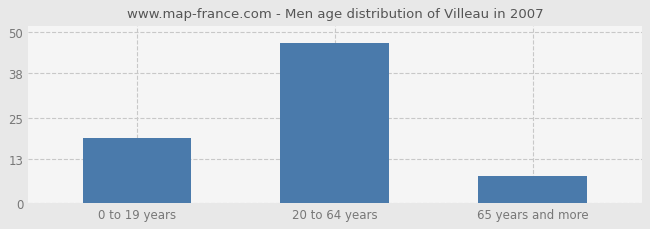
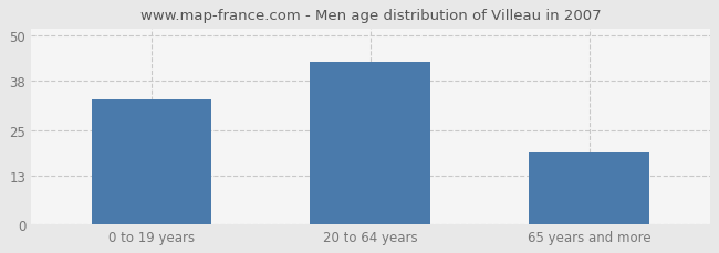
0 to 19 years: 19 -> 33
20 to 64 years: 47 -> 43
65 years and more: 8 -> 19
